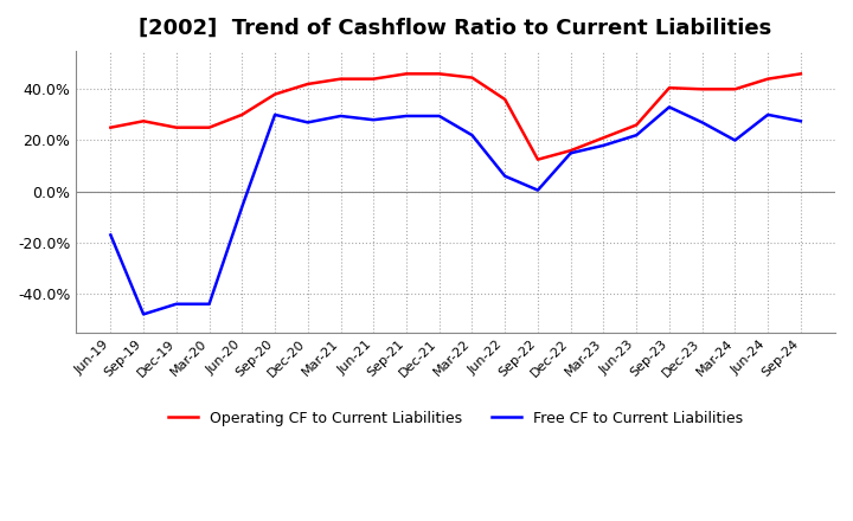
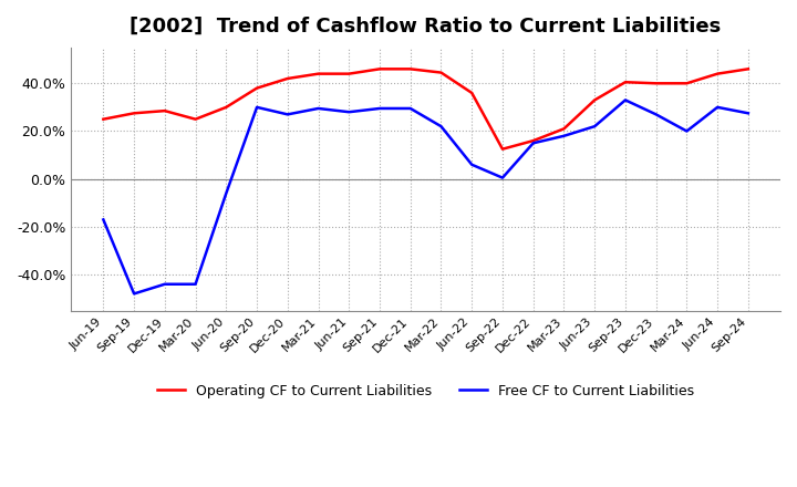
Operating CF to Current Liabilities/Dec-19: 25.0% -> 28.5%
Operating CF to Current Liabilities/Jun-23: 26.0% -> 33.0%
